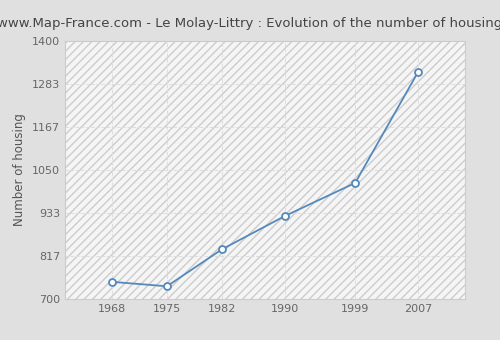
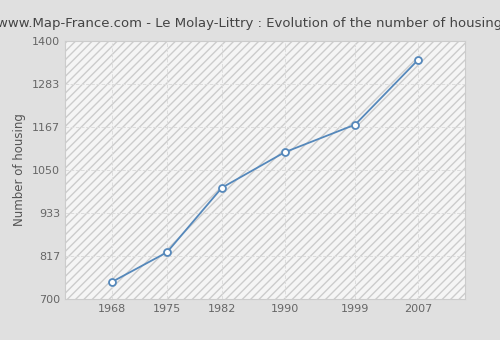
1975: 735 -> 827
1982: 835 -> 1002
1990: 925 -> 1098
1999: 1015 -> 1173
2007: 1315 -> 1348
